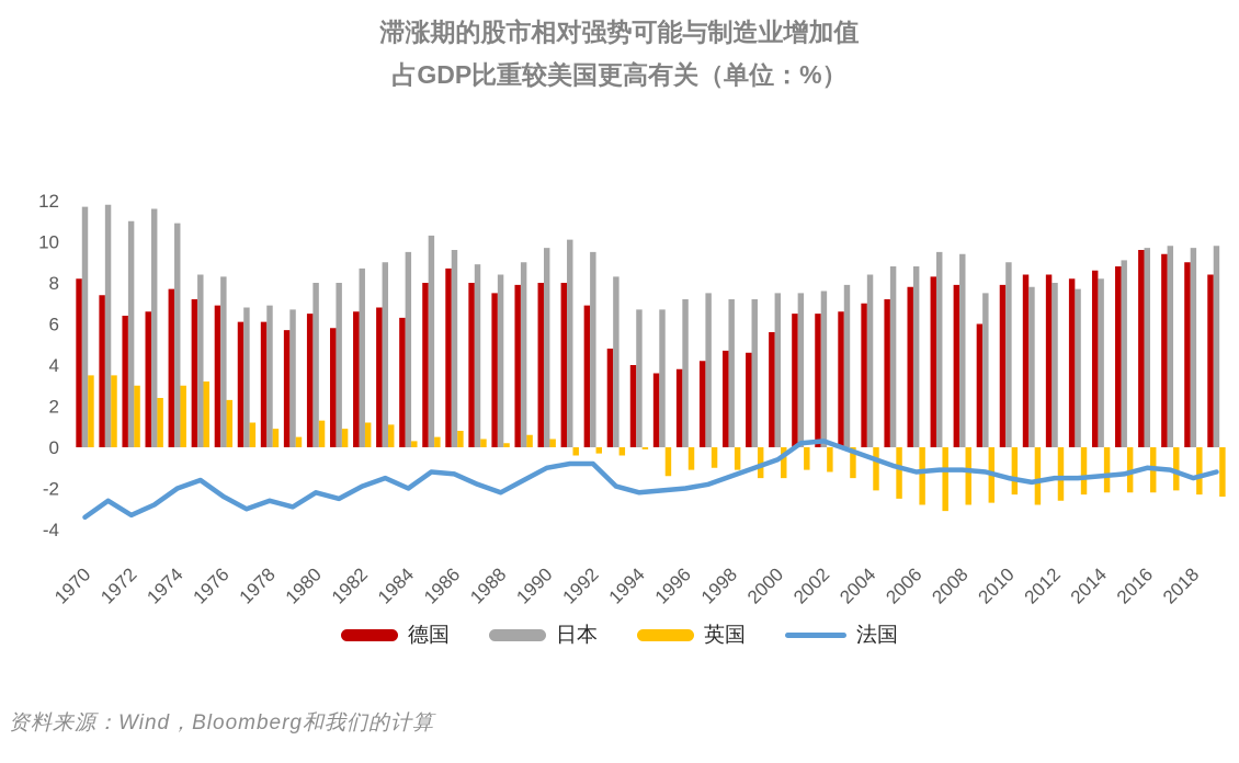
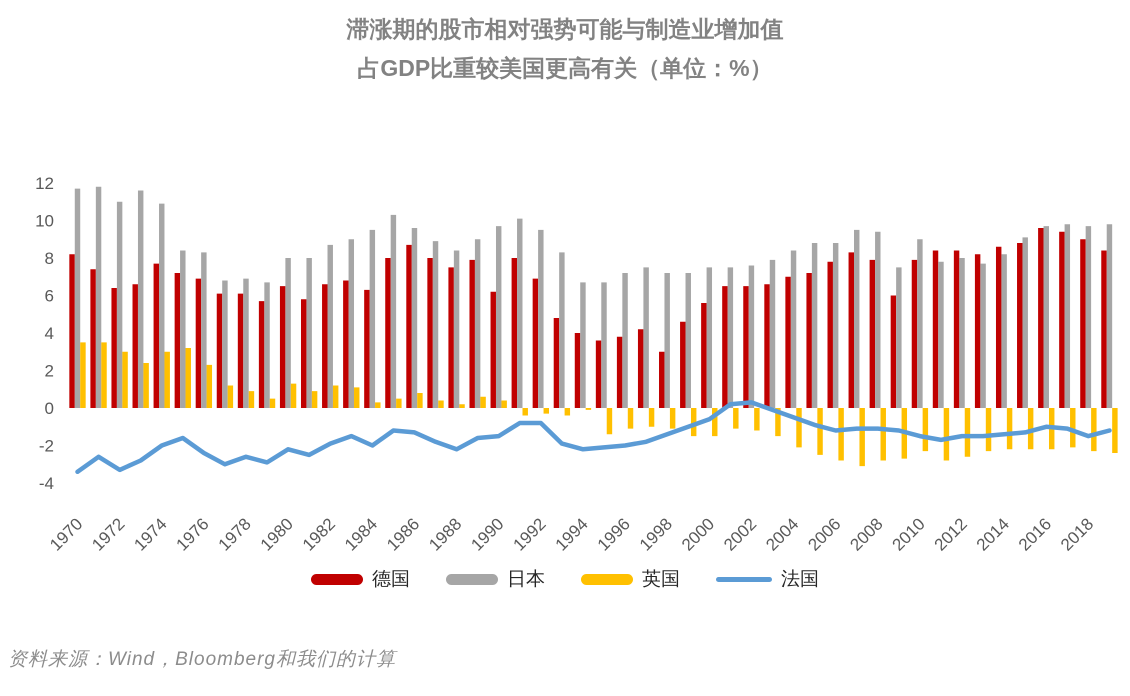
德国/1990: 8.0 -> 6.2
法国/1990: -1.0 -> -1.5
德国/1998: 4.7 -> 3.0
